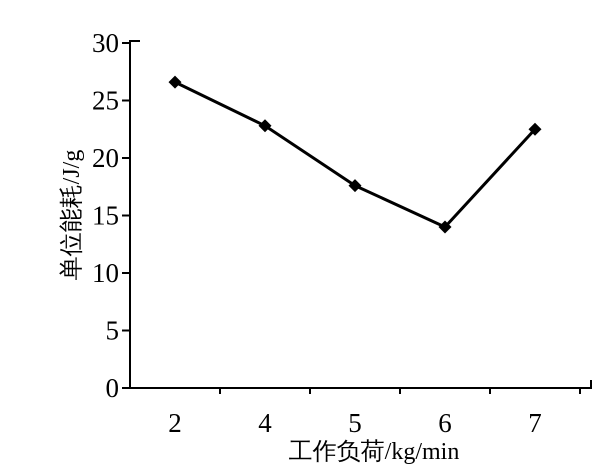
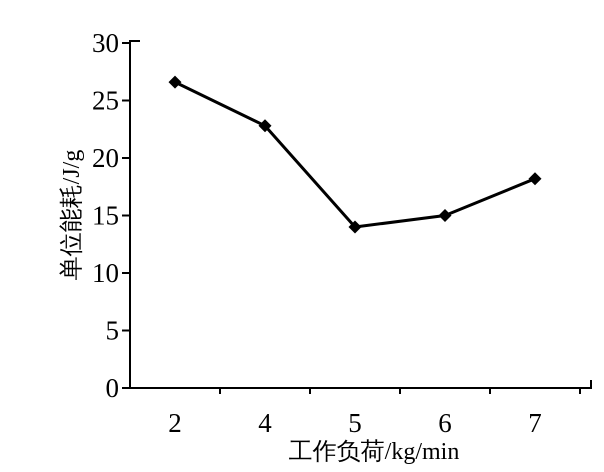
5: 17.6 -> 14.0
6: 14.0 -> 15.0
7: 22.5 -> 18.2
